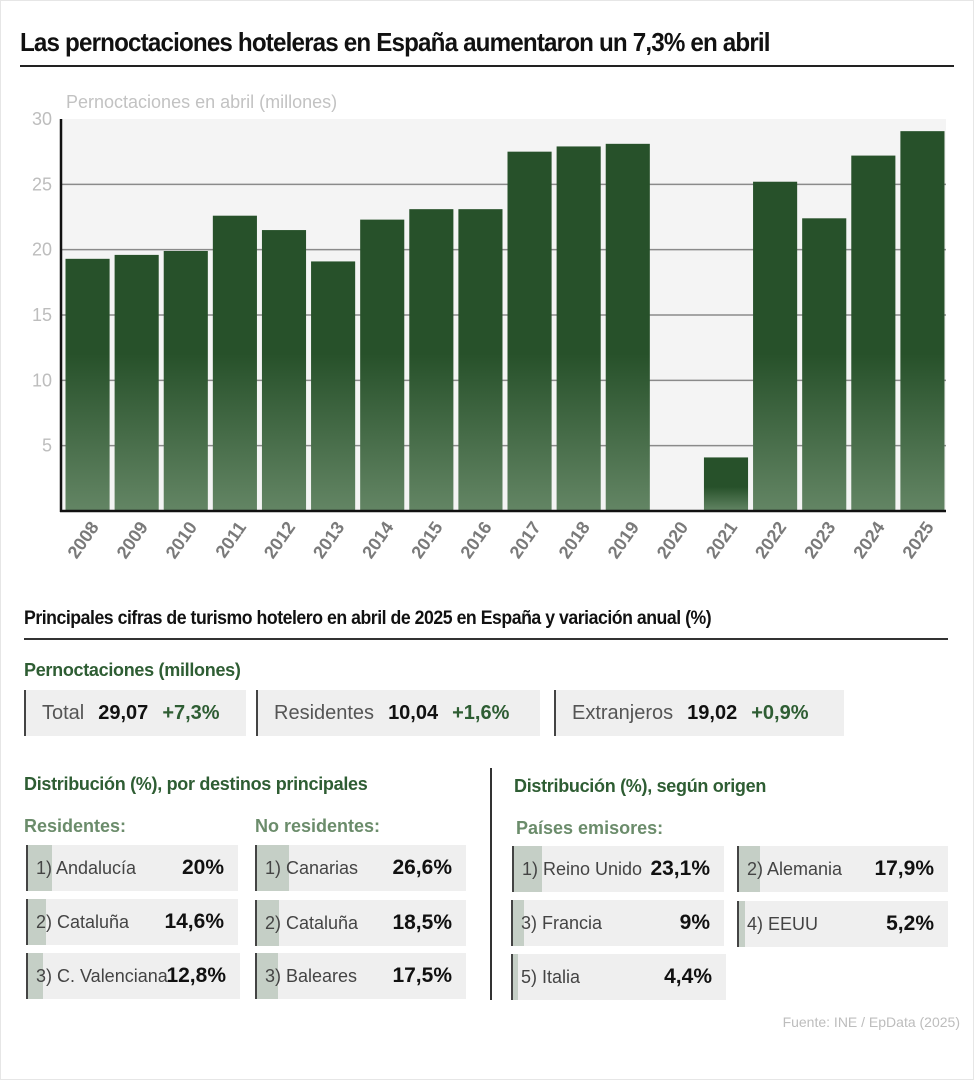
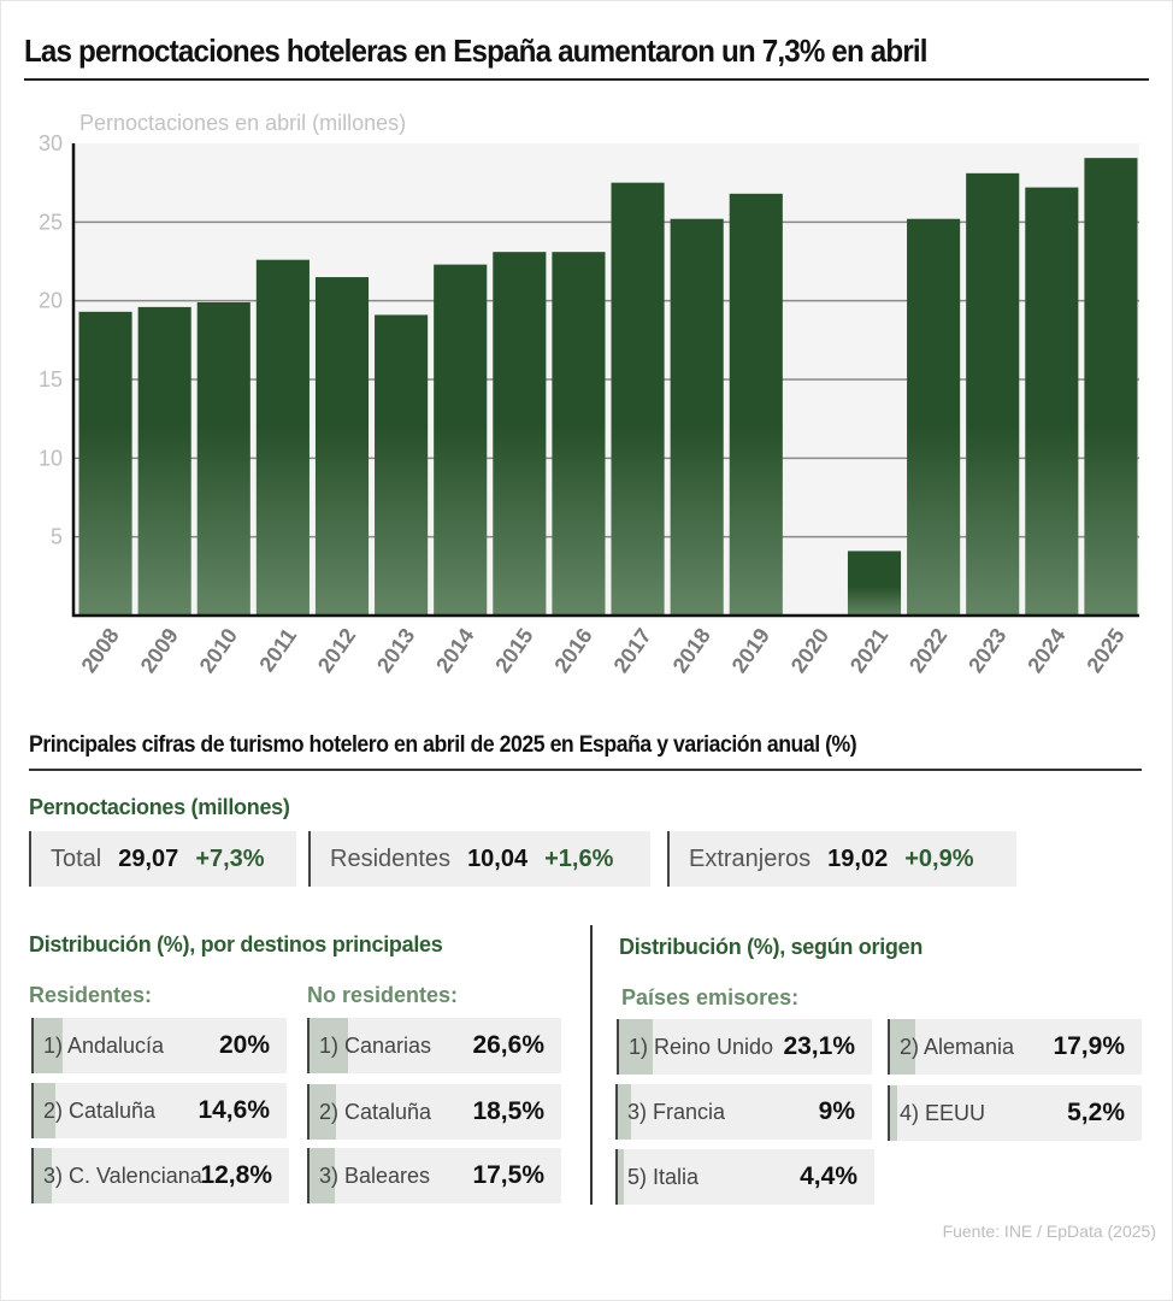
2018: 27.9 -> 25.2
2019: 28.1 -> 26.8
2023: 22.4 -> 28.1
